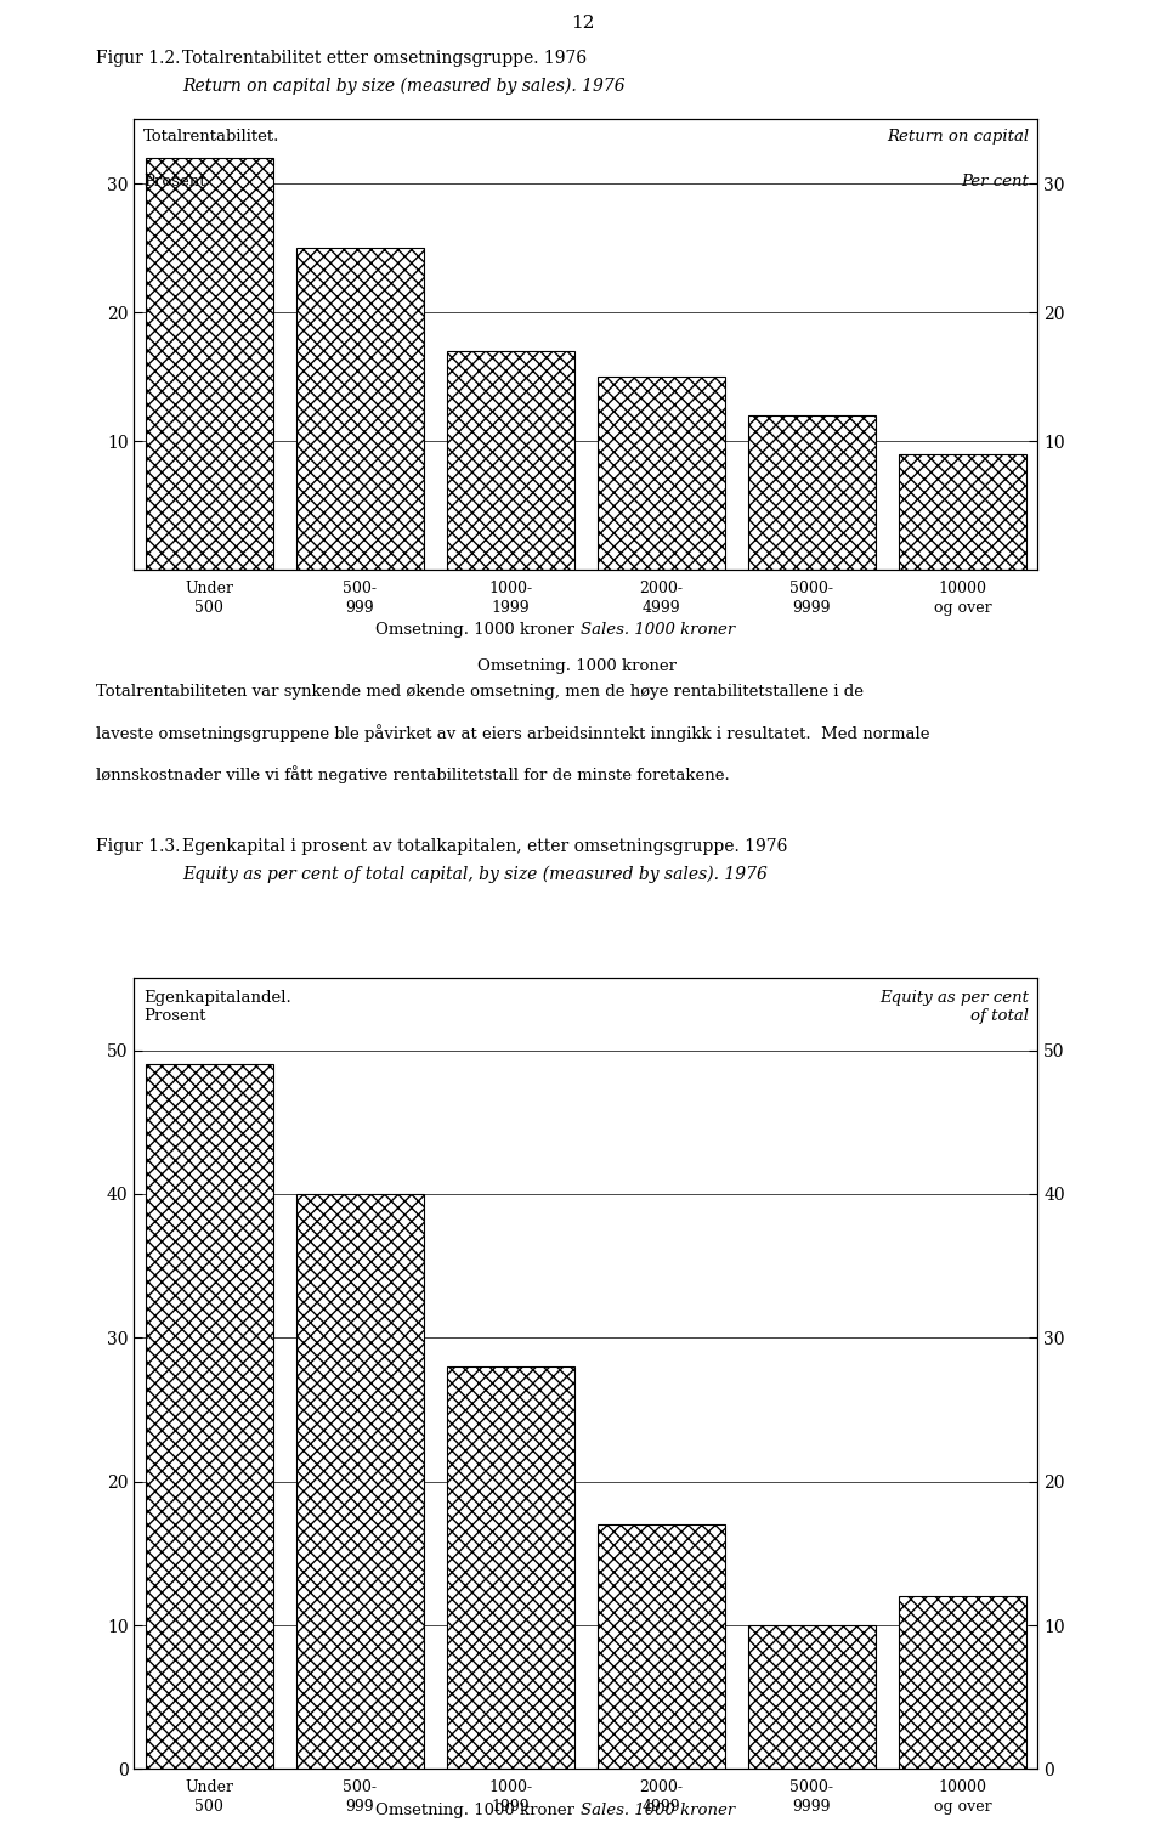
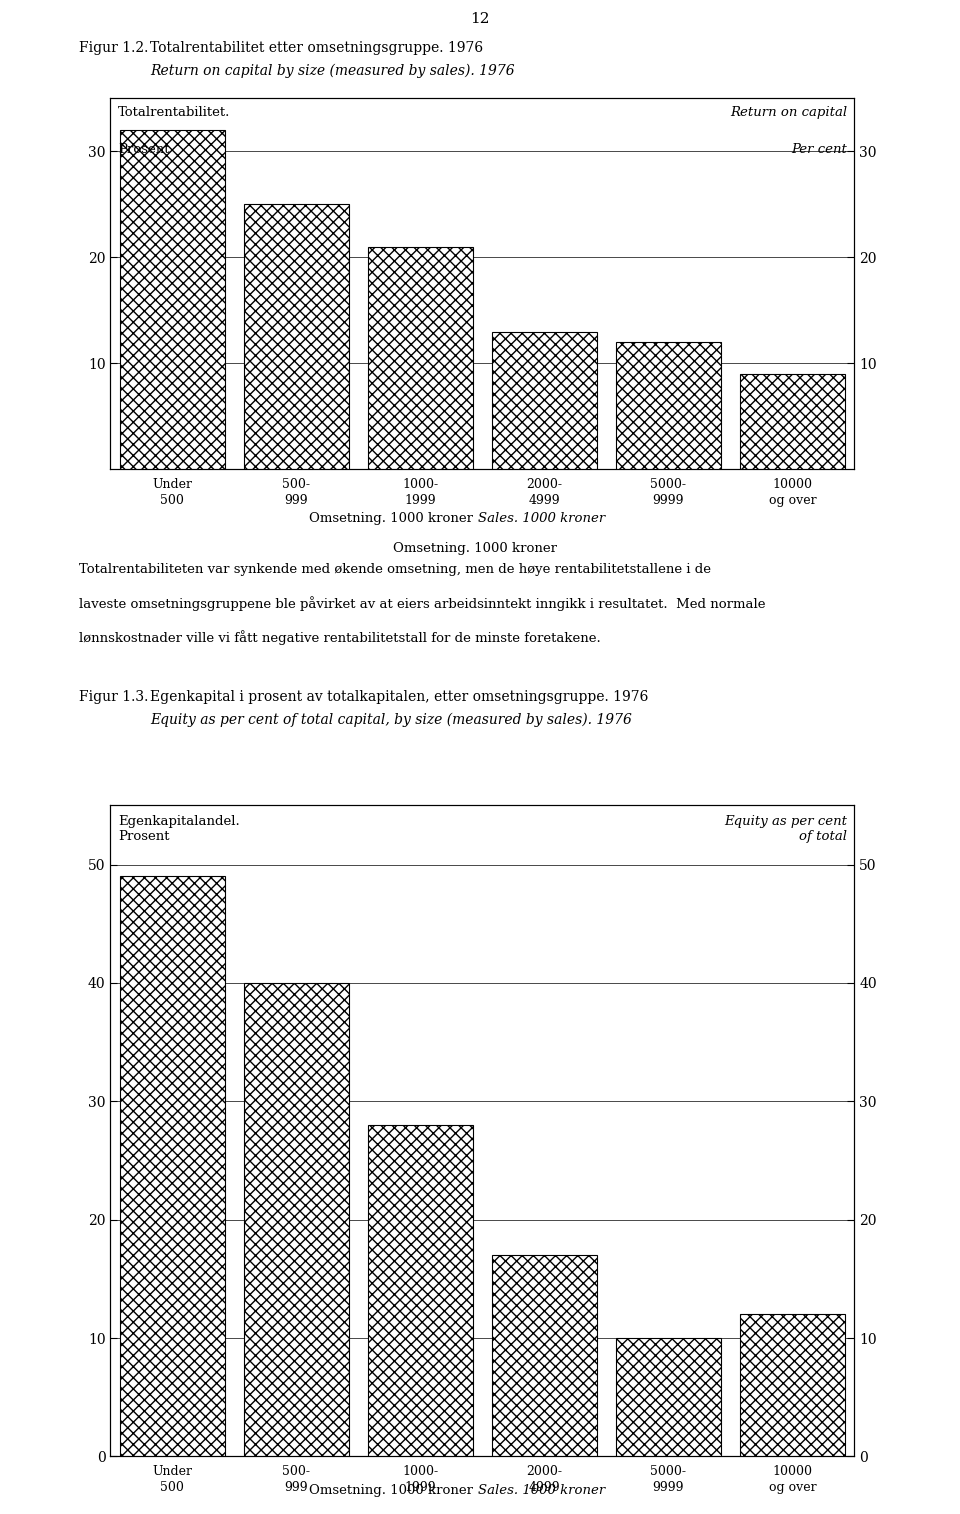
1000- 1999: 17 -> 21
2000- 4999: 15 -> 13
